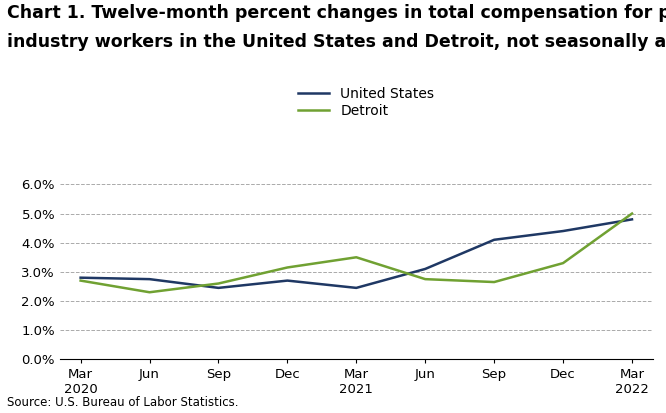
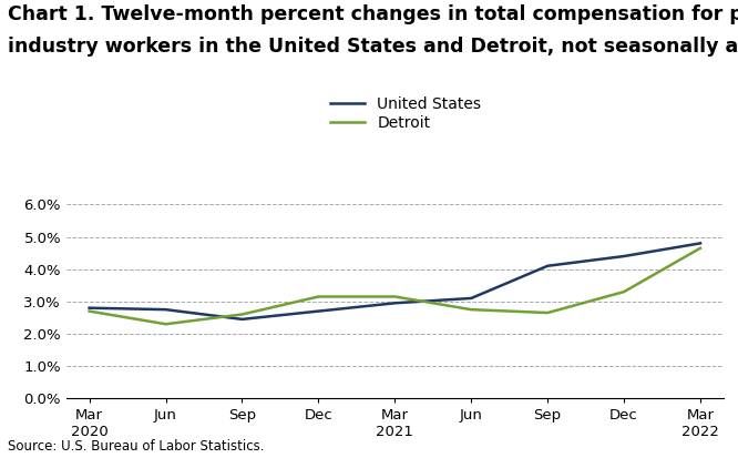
United States/Mar 2021: 2.45% -> 2.95%
Detroit/Mar 2021: 3.50% -> 3.15%
Detroit/Mar 2022: 5.00% -> 4.65%
